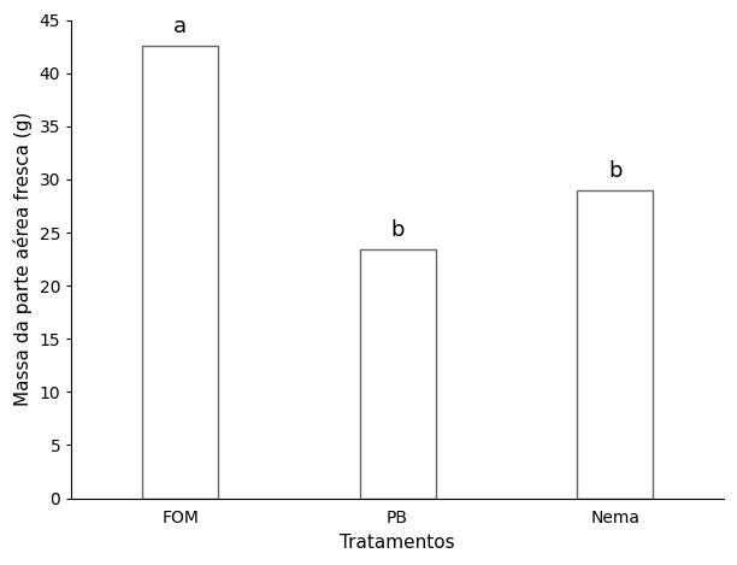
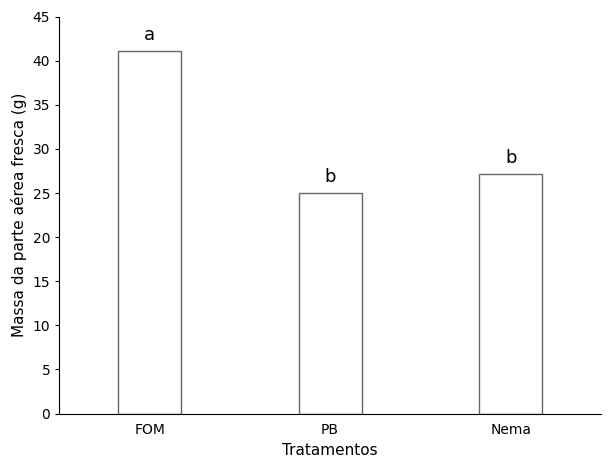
FOM: 42.6 -> 41.1
PB: 23.4 -> 25.0
Nema: 29.0 -> 27.2
